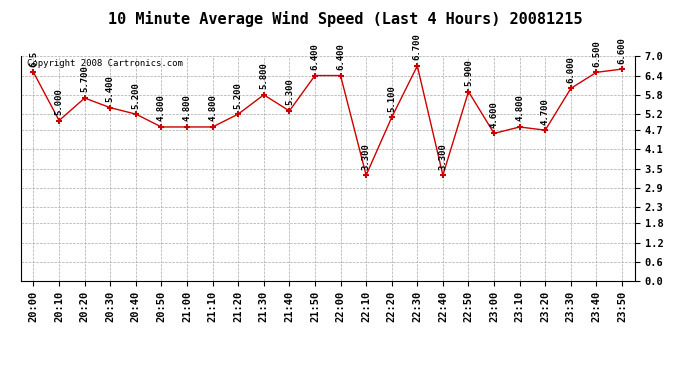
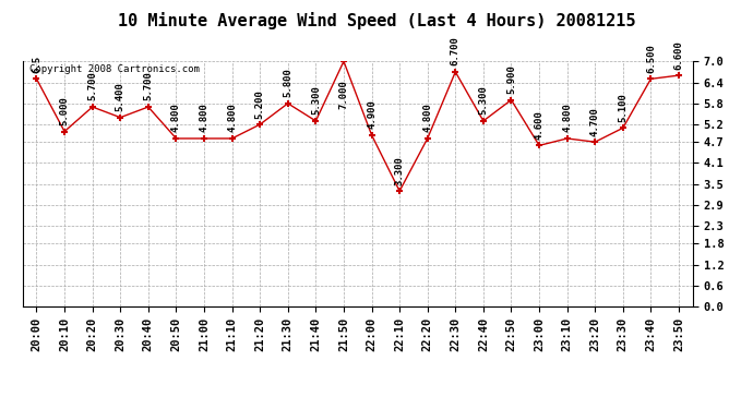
20:40: 5.200 -> 5.700
21:50: 6.400 -> 7.000
22:00: 6.400 -> 4.900
22:20: 5.100 -> 4.800
22:40: 3.300 -> 5.300
23:30: 6.000 -> 5.100
